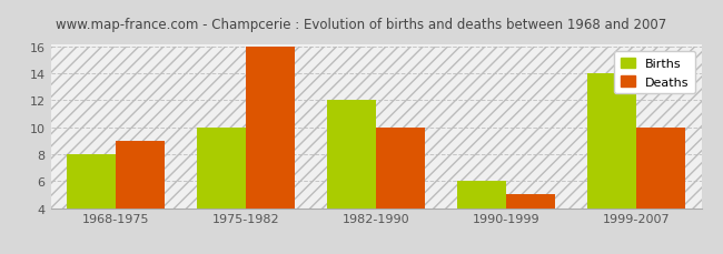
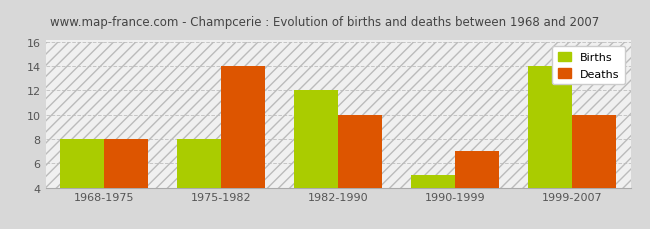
Deaths/1968-1975: 9 -> 8
Births/1975-1982: 10 -> 8
Deaths/1975-1982: 16 -> 14
Births/1990-1999: 6 -> 5
Deaths/1990-1999: 5 -> 7
